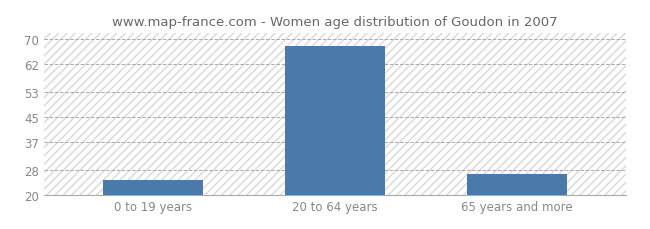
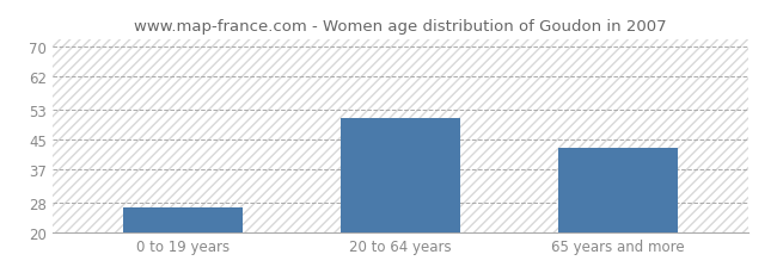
0 to 19 years: 25 -> 27
20 to 64 years: 68 -> 51
65 years and more: 27 -> 43
